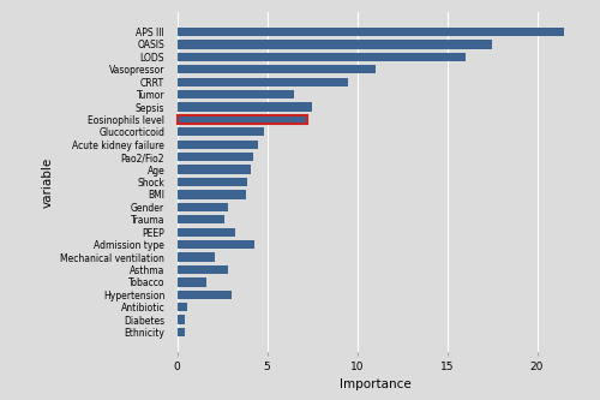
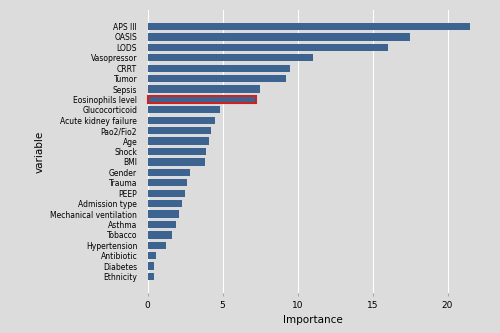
Tumor: 6.5 -> 9.2
PEEP: 3.2 -> 2.5
Admission type: 4.3 -> 2.3
Asthma: 2.8 -> 1.9
Hypertension: 3.0 -> 1.2
